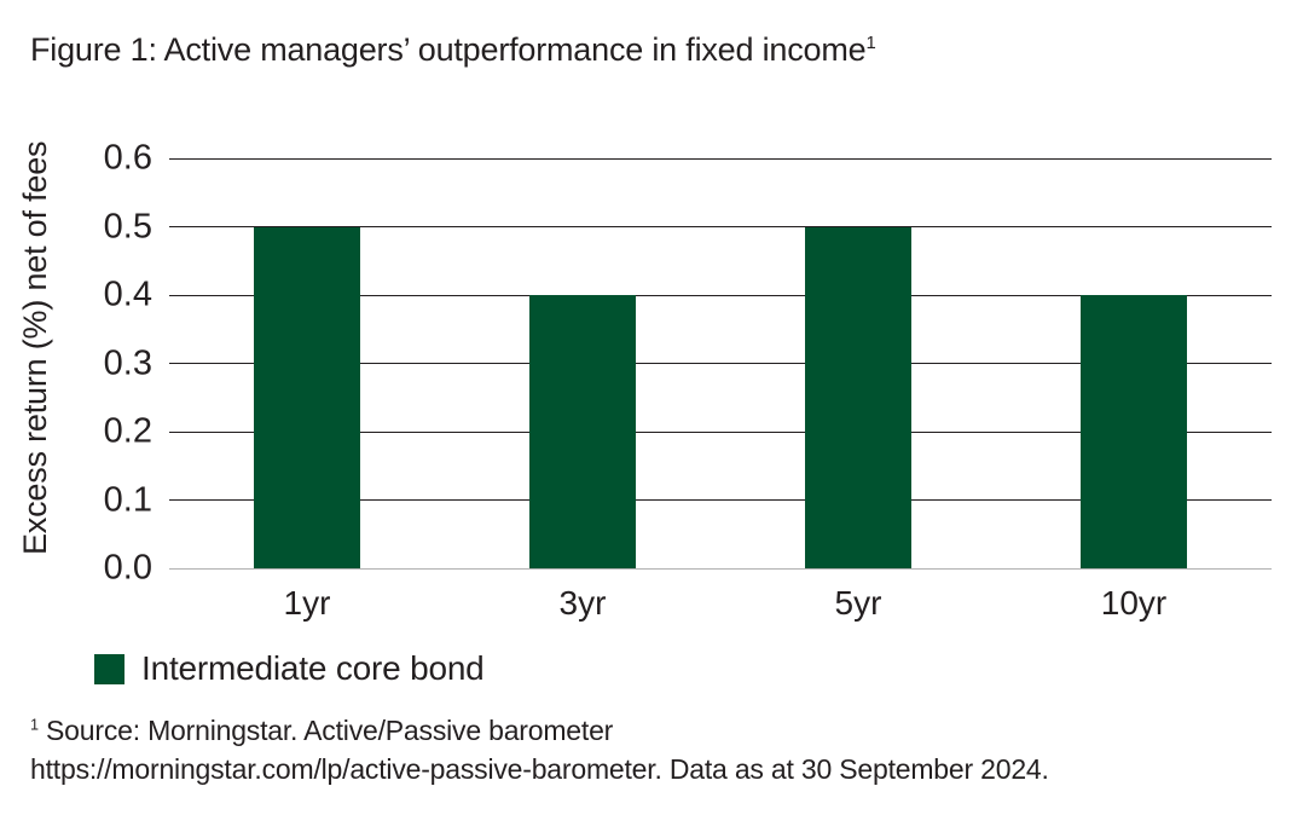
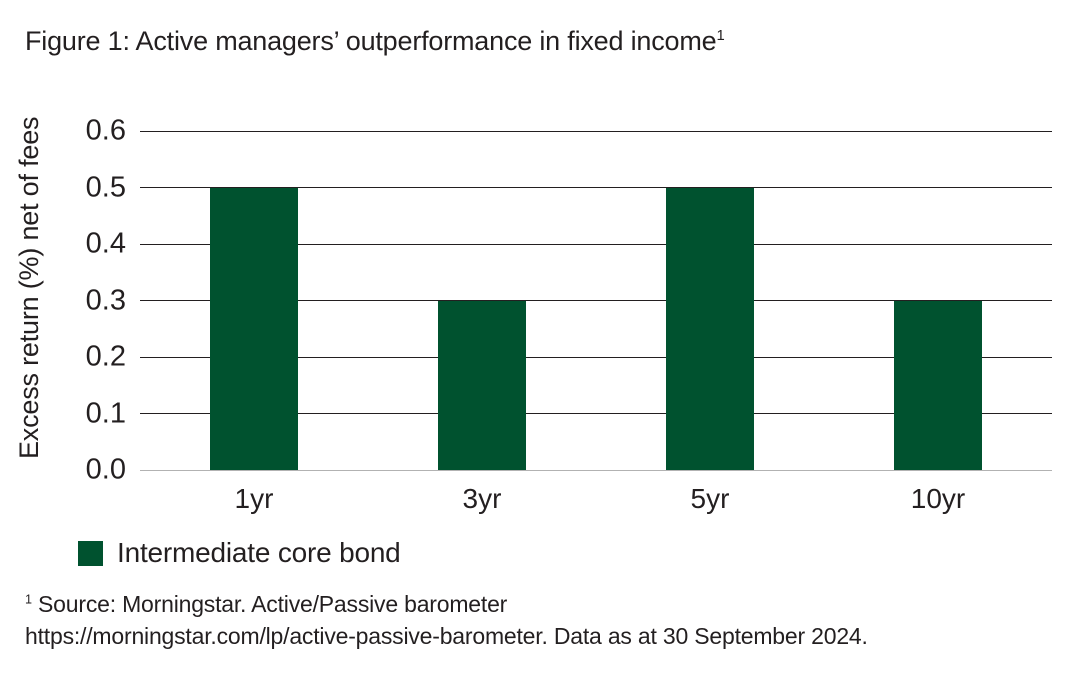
3yr: 0.4 -> 0.3
10yr: 0.4 -> 0.3
